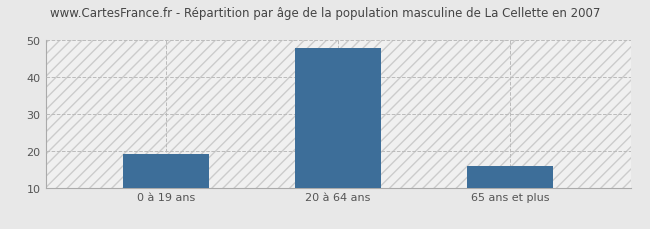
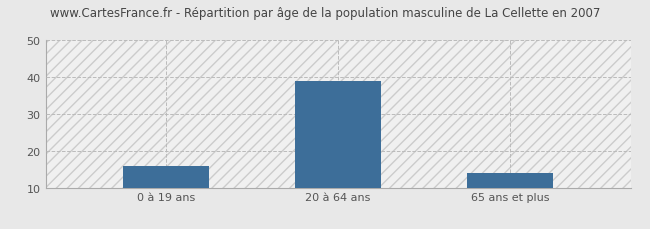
0 à 19 ans: 19 -> 16
20 à 64 ans: 48 -> 39
65 ans et plus: 16 -> 14
